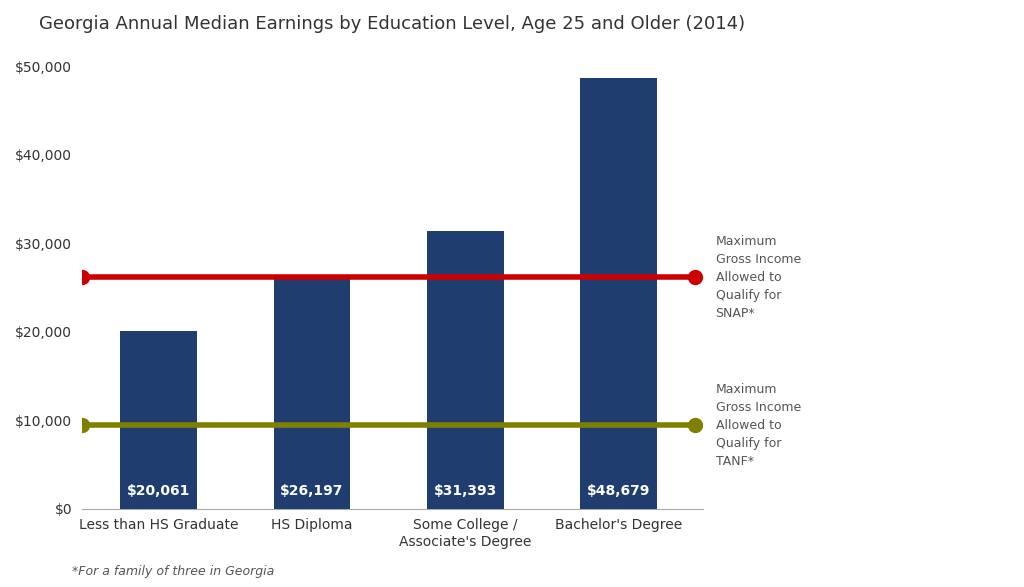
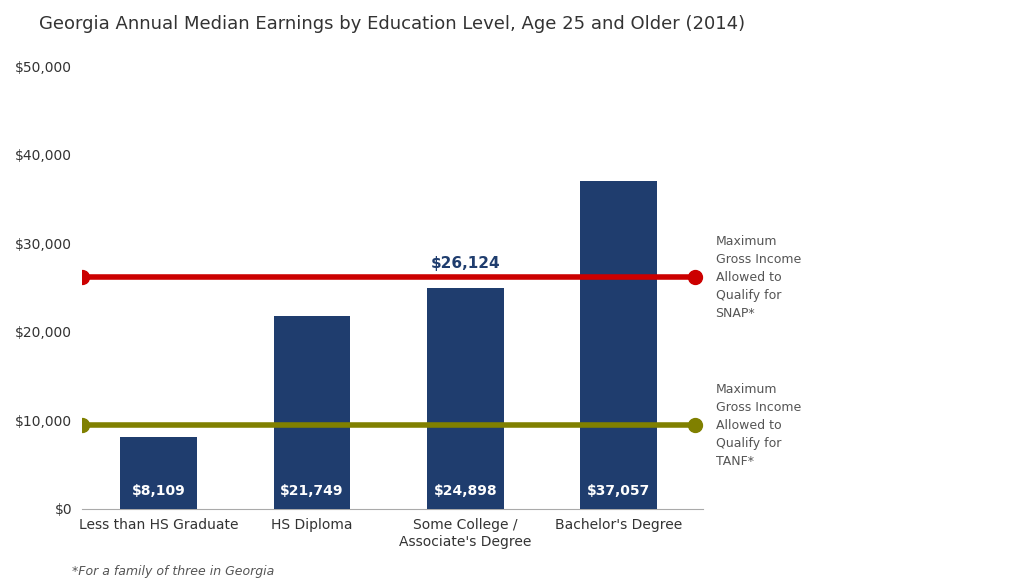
Less than HS Graduate: $20,061 -> $8,109
HS Diploma: $26,197 -> $21,749
Some College / Associate's Degree: $31,393 -> $24,898
Bachelor's Degree: $48,679 -> $37,057
